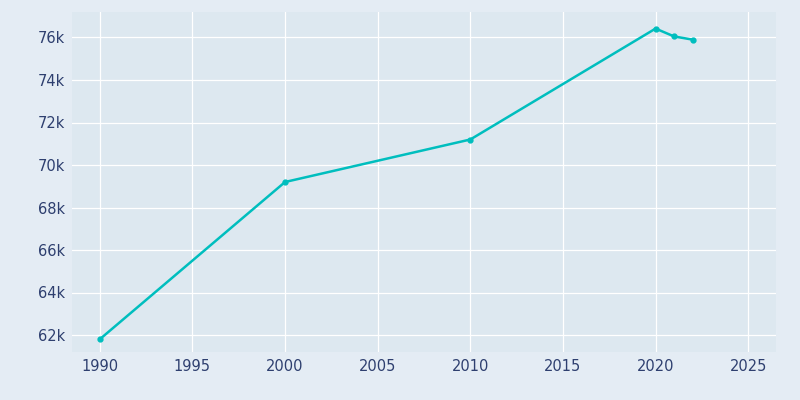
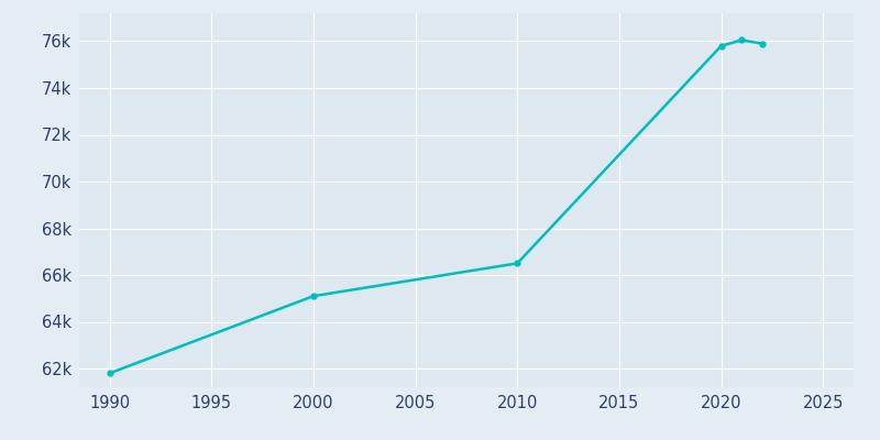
2000: 69.20k -> 65.10k
2010: 71.20k -> 66.50k
2020: 76.42k -> 75.80k
